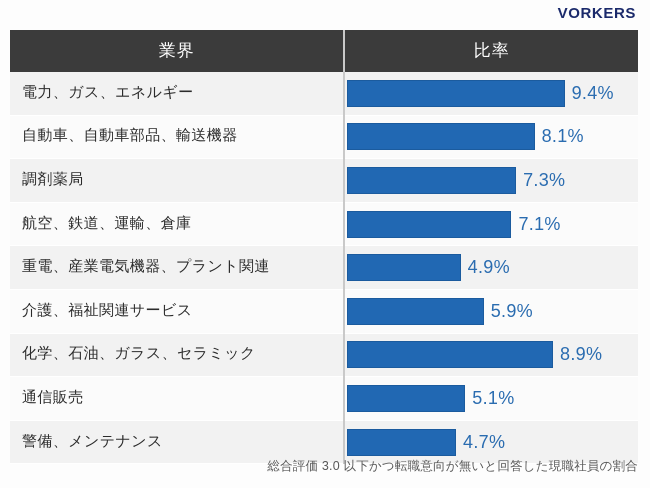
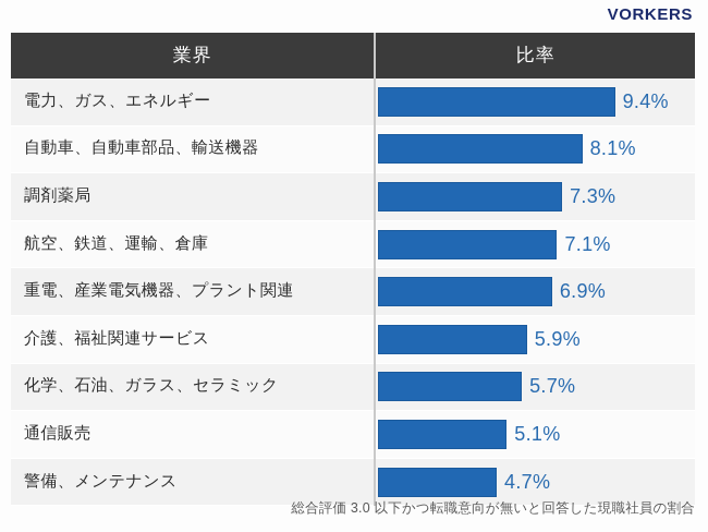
重電、産業電気機器、プラント関連: 4.9% -> 6.9%
化学、石油、ガラス、セラミック: 8.9% -> 5.7%
